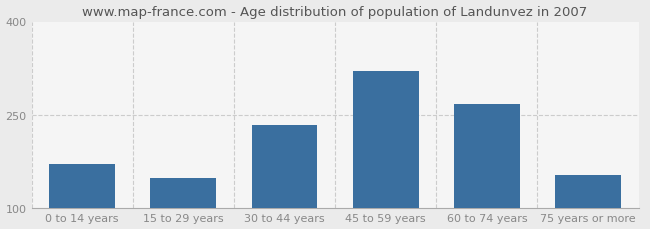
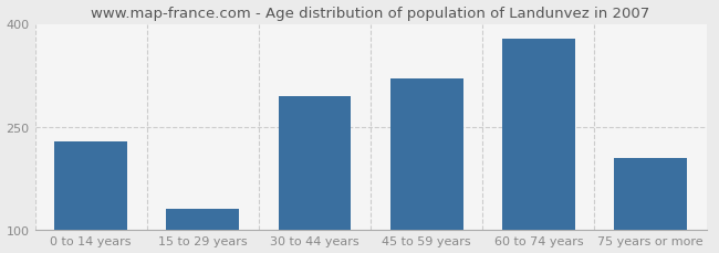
0 to 14 years: 170 -> 228
15 to 29 years: 148 -> 130
30 to 44 years: 233 -> 294
60 to 74 years: 268 -> 378
75 years or more: 153 -> 204
